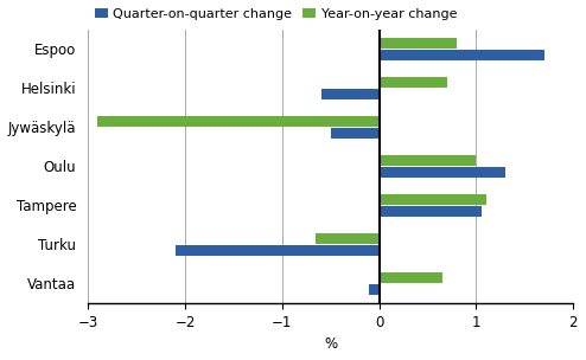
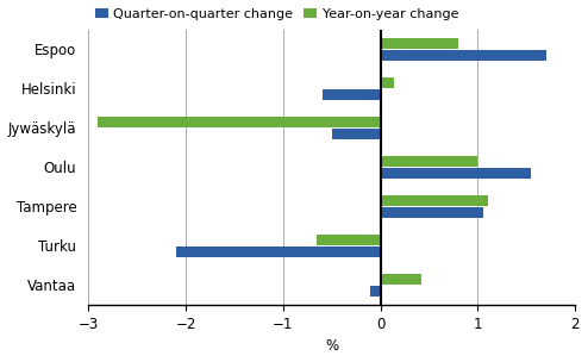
Year-on-year change/Helsinki: 0.70 -> 0.14
Quarter-on-quarter change/Oulu: 1.30 -> 1.54
Year-on-year change/Vantaa: 0.65 -> 0.42
